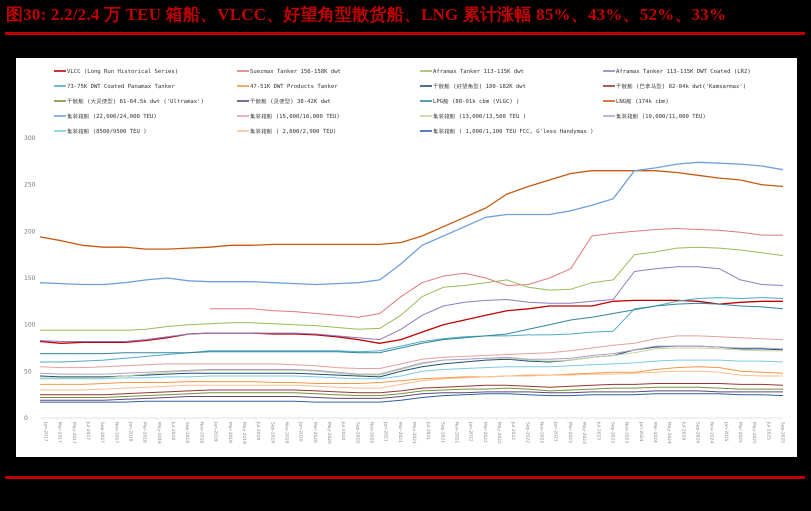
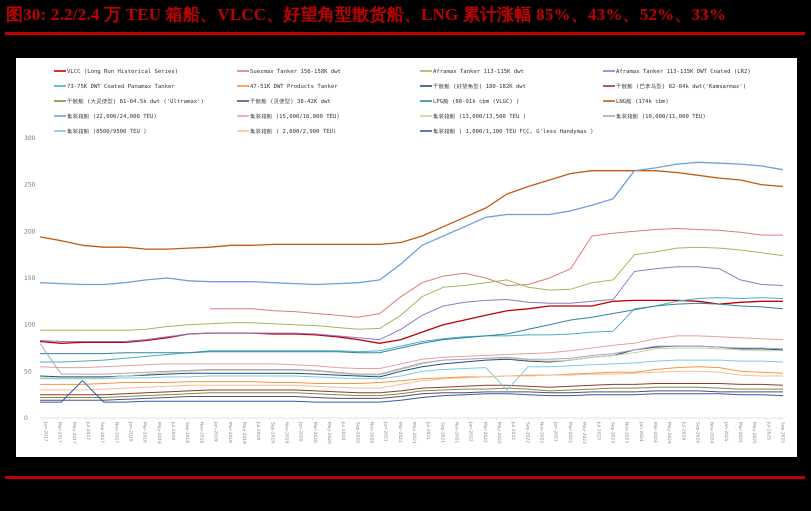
集装箱船 (10,000/11,000 TEU)/Jan-2017: 50 -> 80
集装箱船 ( 1,000/1,100 TEU FCC, G'less Handymax )/Jul-2017: 20 -> 40
集装箱船 (8500/9500 TEU )/Jul-2022: 60 -> 30
